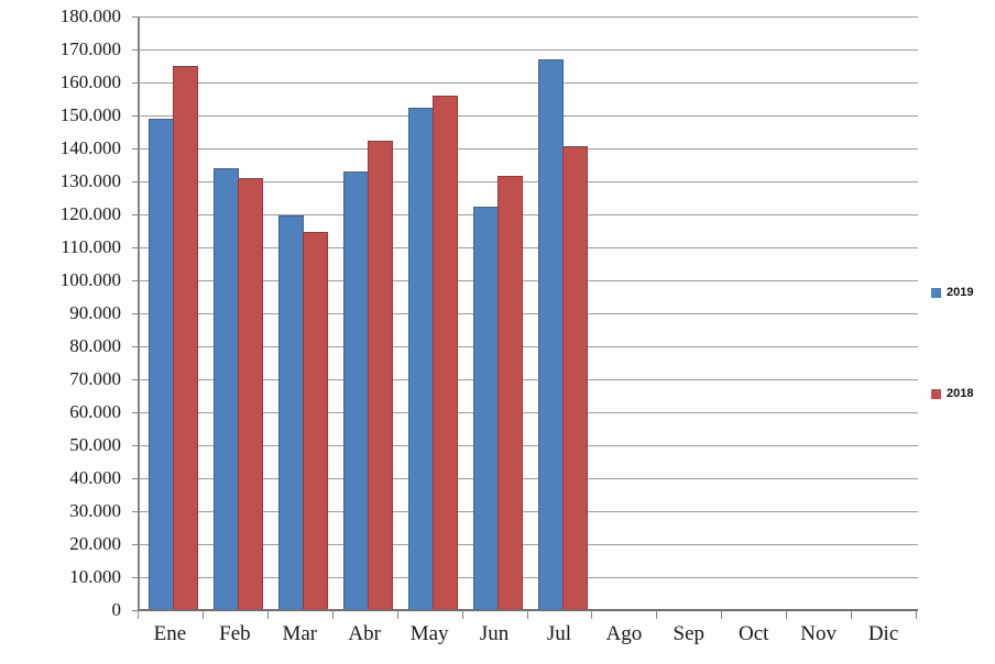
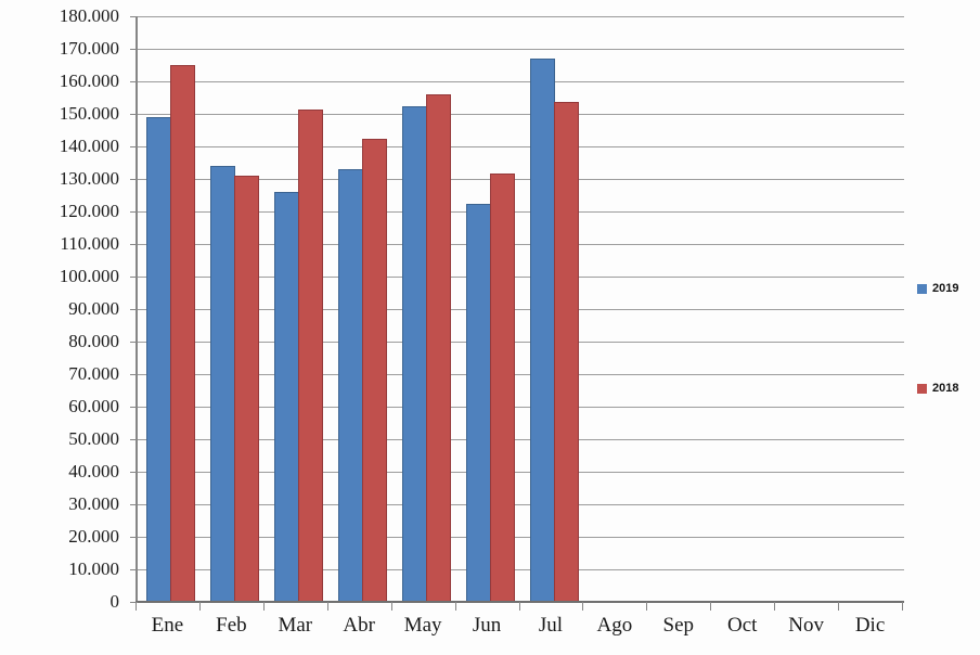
2019/Mar: 119000 -> 126000
2018/Mar: 114000 -> 151000
2018/Jul: 140000 -> 153000
